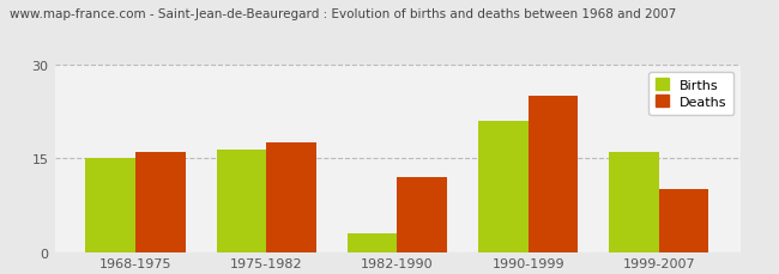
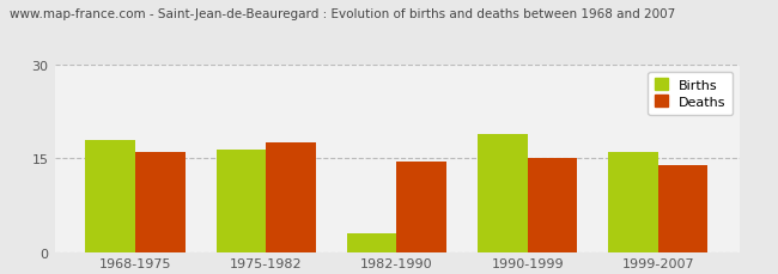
Births/1968-1975: 15.0 -> 18.0
Deaths/1982-1990: 12.0 -> 14.5
Births/1990-1999: 21.0 -> 19.0
Deaths/1990-1999: 25.0 -> 15.0
Deaths/1999-2007: 10.0 -> 14.0
